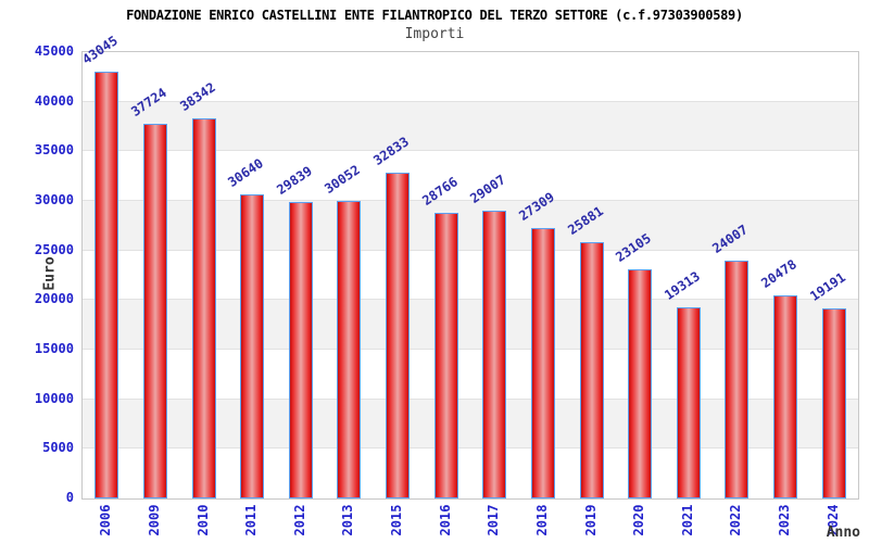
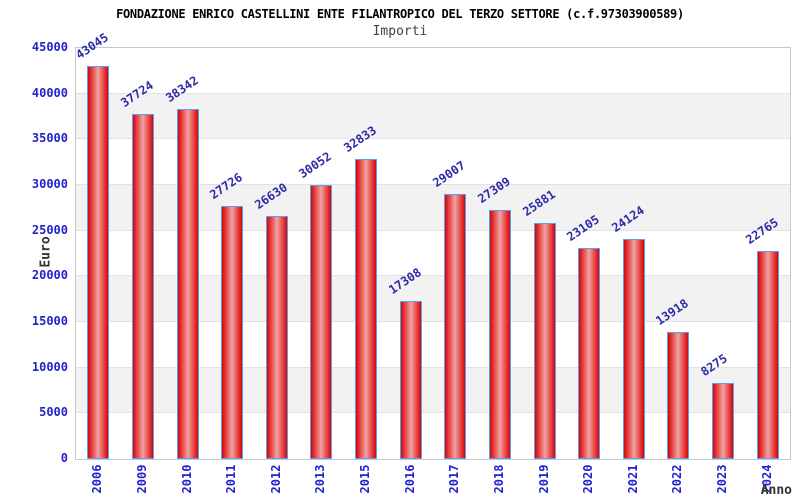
2011: 30640 -> 27726
2012: 29839 -> 26630
2016: 28766 -> 17308
2021: 19313 -> 24124
2022: 24007 -> 13918
2023: 20478 -> 8275
2024: 19191 -> 22765
